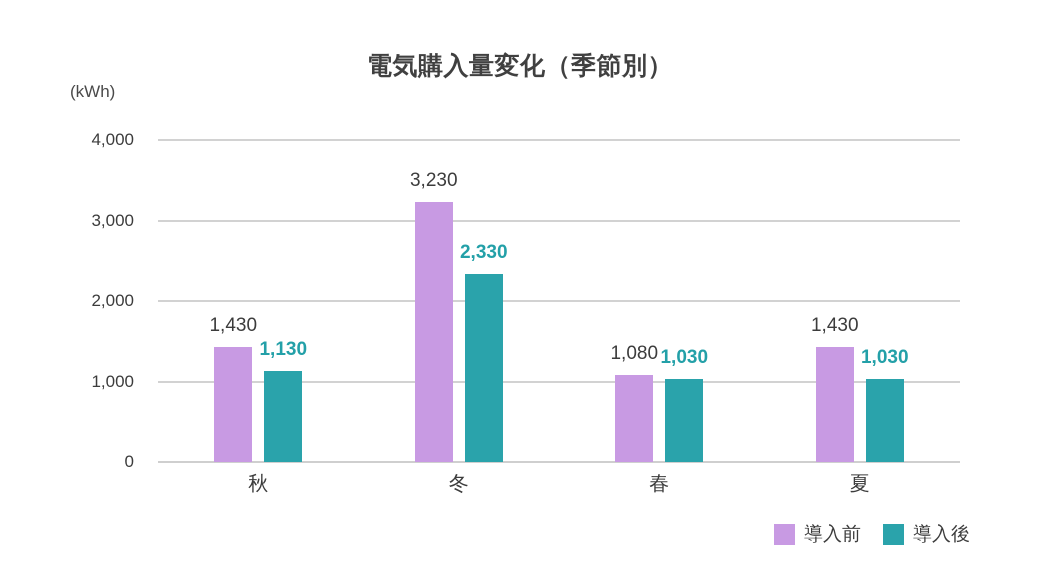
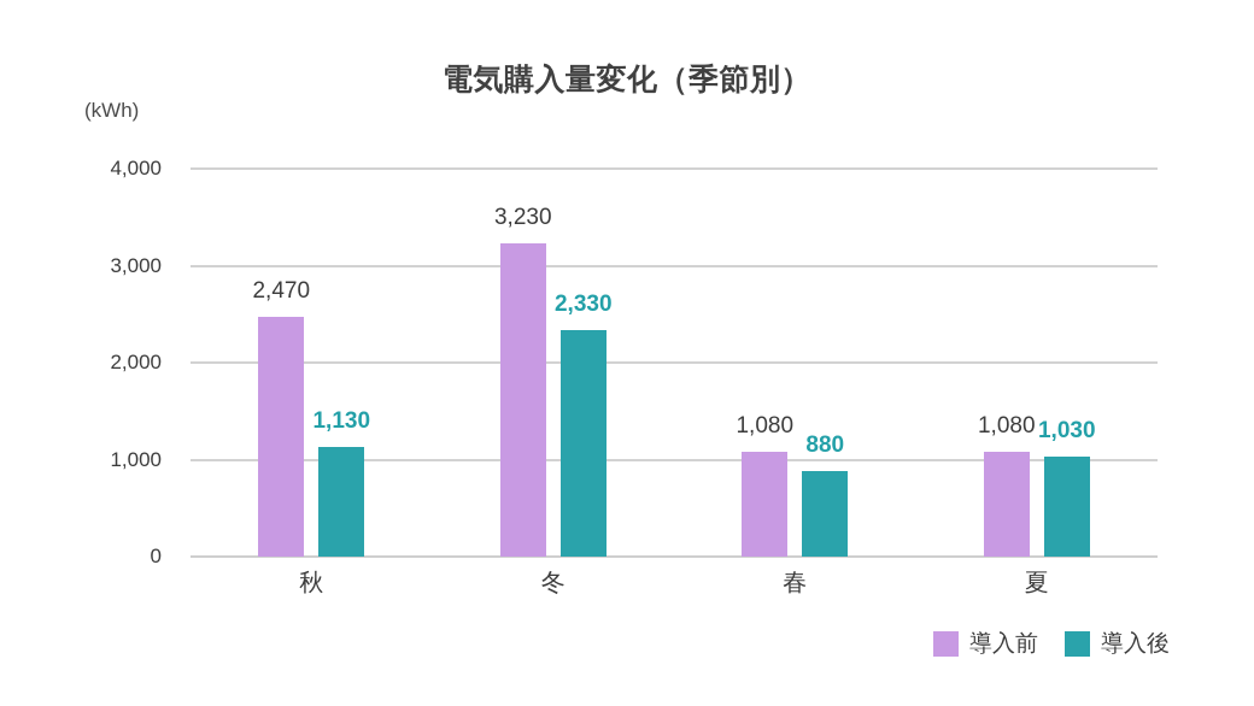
導入前/秋: 1,430 -> 2,470
導入後/春: 1,030 -> 880
導入前/夏: 1,430 -> 1,080
